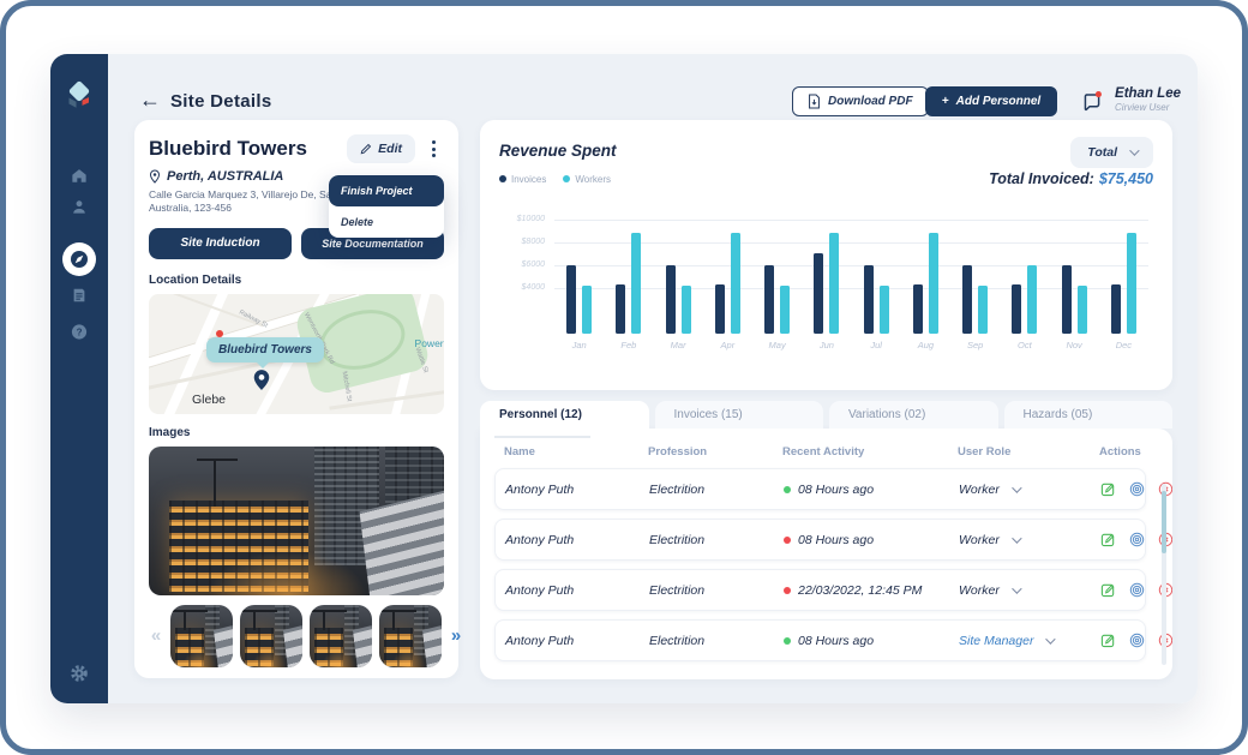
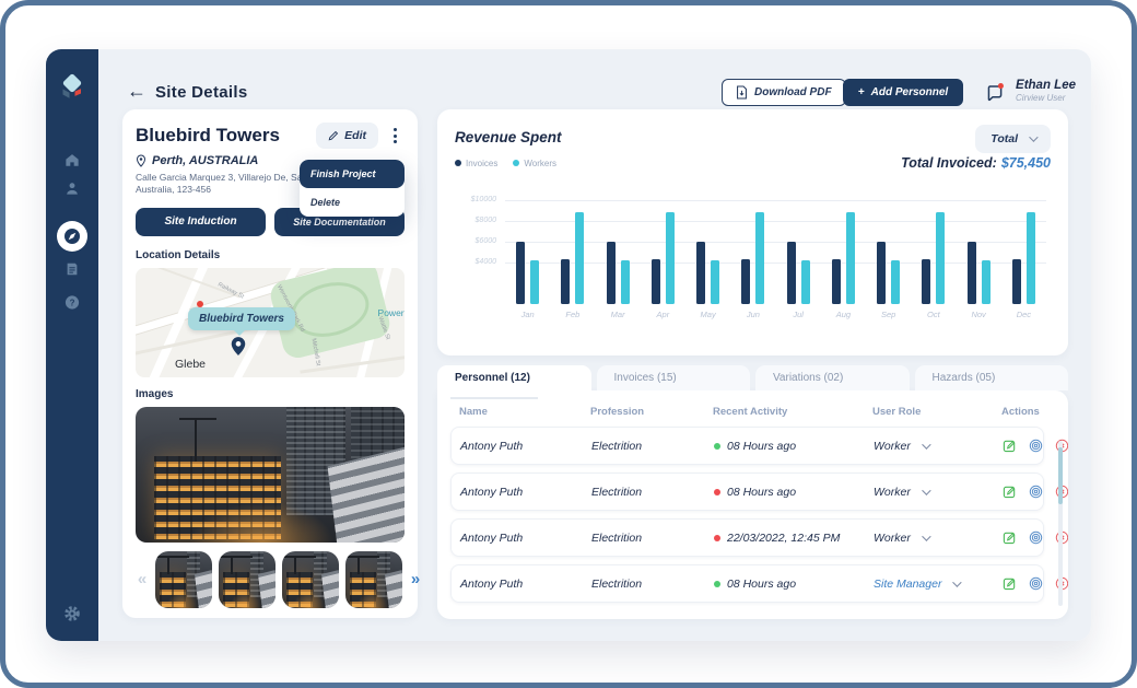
Invoices/Jun: $7000 -> $4000
Workers/Oct: $6000 -> $9000
